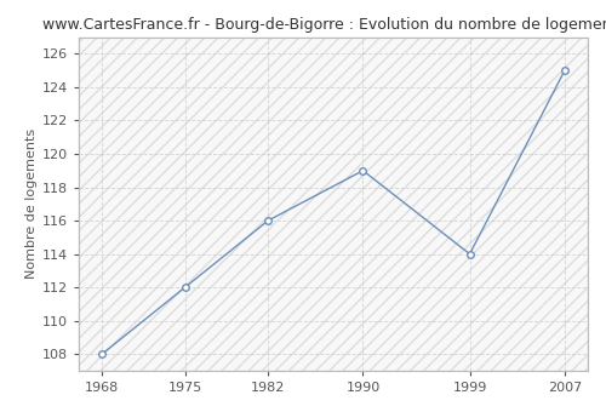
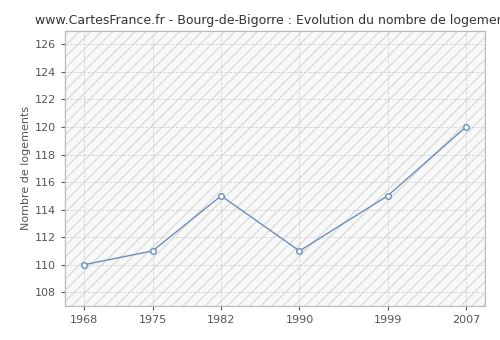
1968: 108 -> 110
1975: 112 -> 111
1982: 116 -> 115
1990: 119 -> 111
1999: 114 -> 115
2007: 125 -> 120
